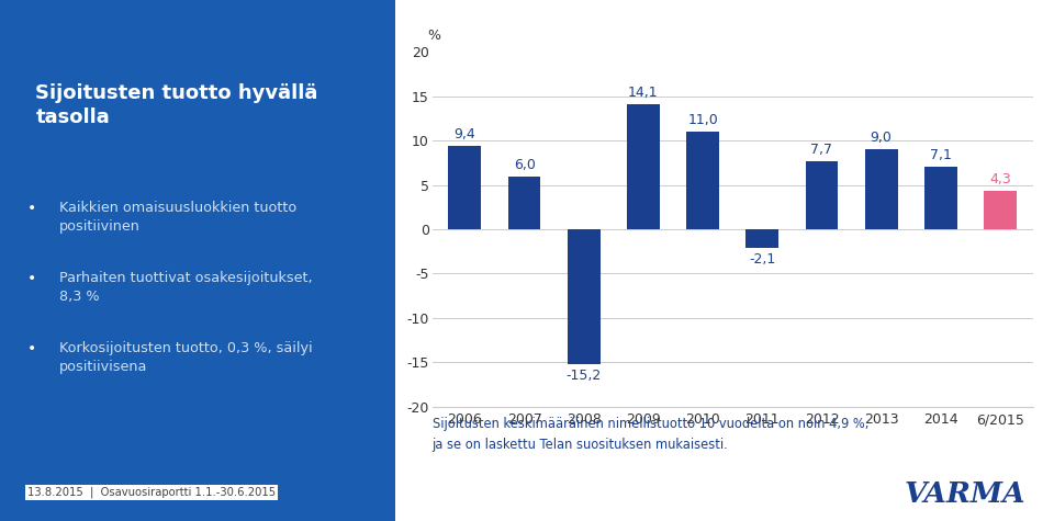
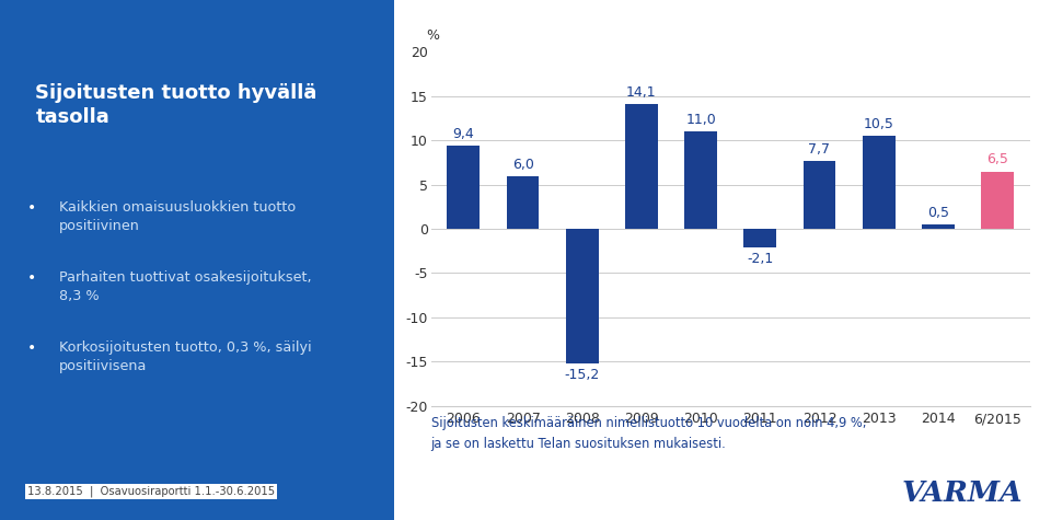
2013: 9,0 -> 10,5
2014: 7,1 -> 0,5
6/2015: 4,3 -> 6,5
